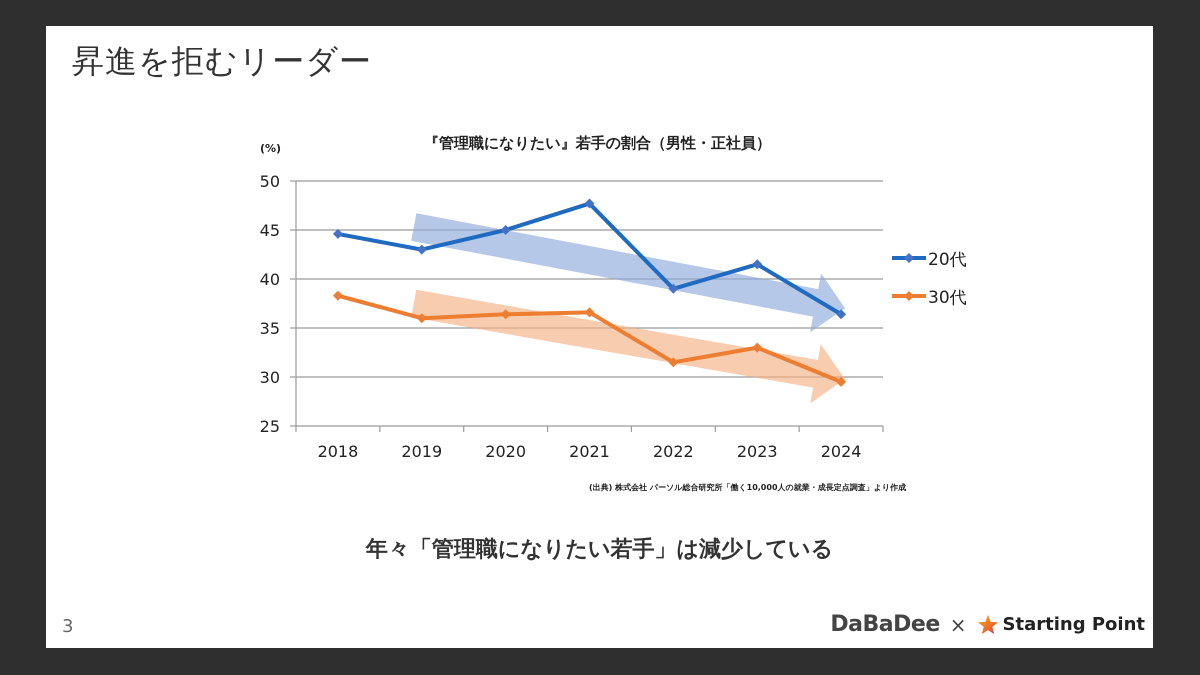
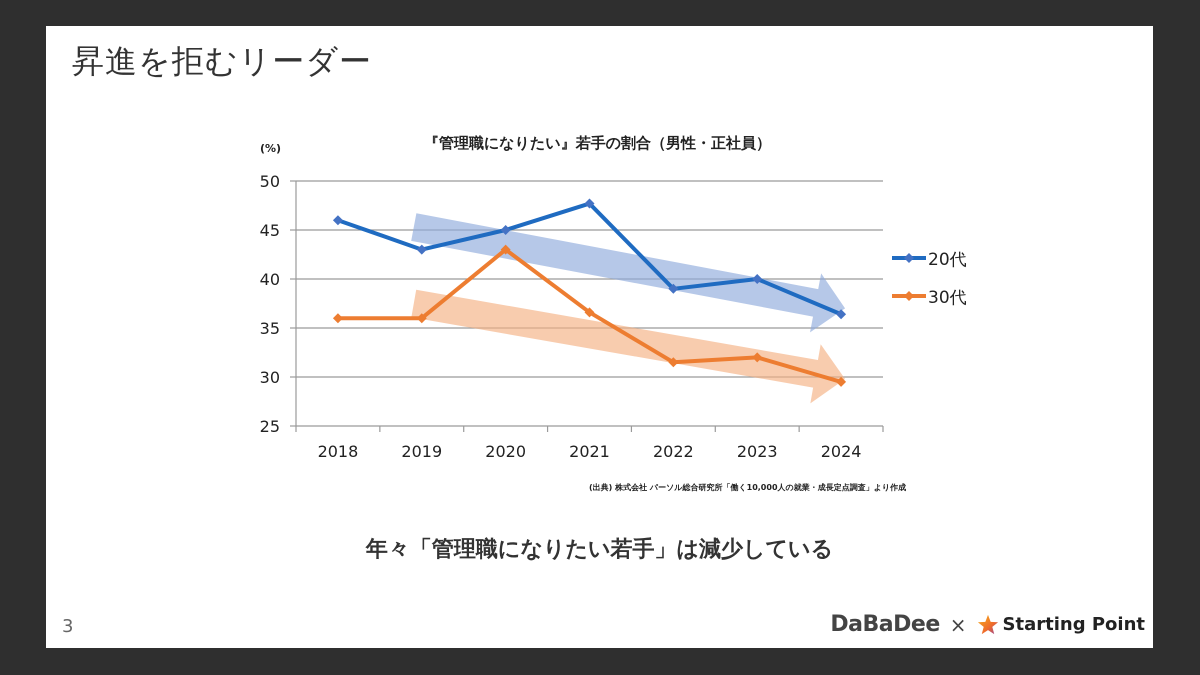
20代/2018: 45 -> 46
30代/2018: 38 -> 36
30代/2020: 36 -> 43
20代/2023: 42 -> 40
30代/2023: 33 -> 32
